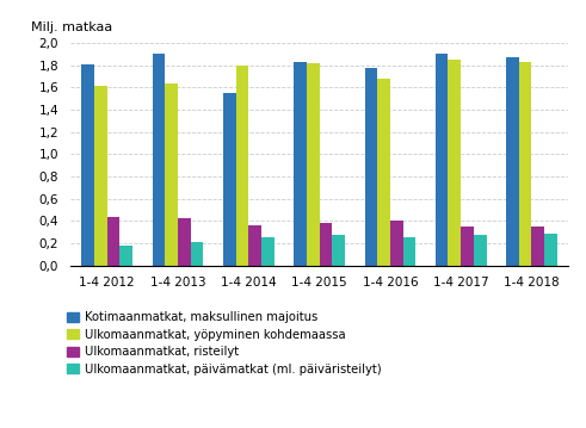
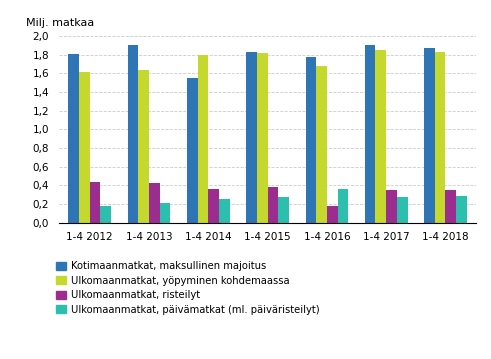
Ulkomaanmatkat, risteilyt/1-4 2016: 0,40 -> 0,18
Ulkomaanmatkat, päivämatkat (ml. päiväristeilyt)/1-4 2016: 0,25 -> 0,36
